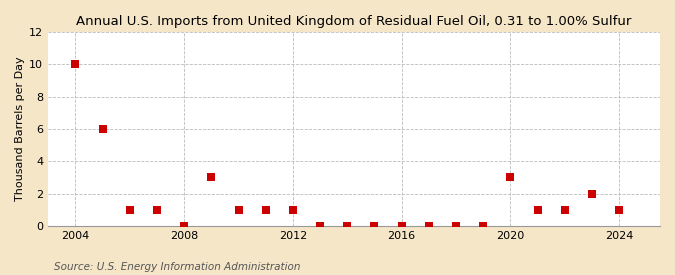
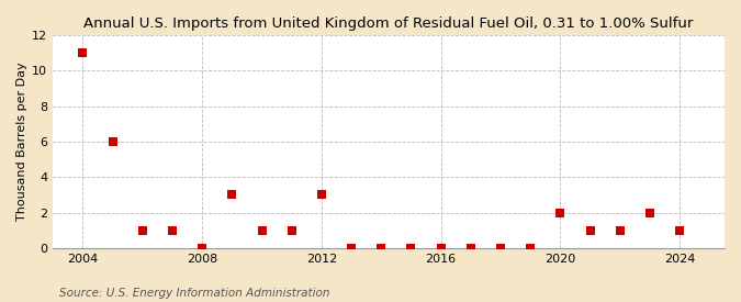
2004: 10 -> 11
2012: 1 -> 3
2020: 3 -> 2
